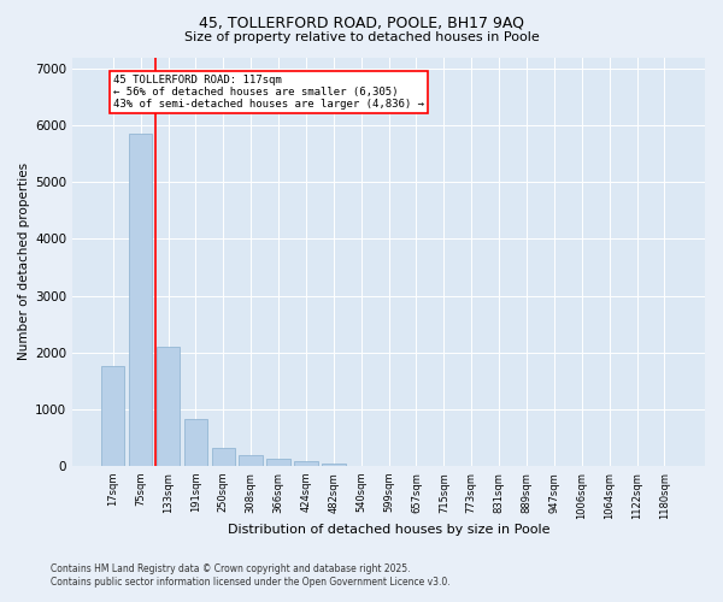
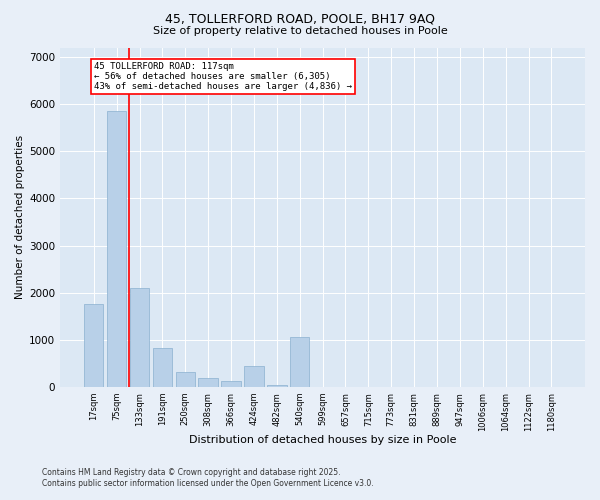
424sqm: 80 -> 450
540sqm: 10 -> 1050
